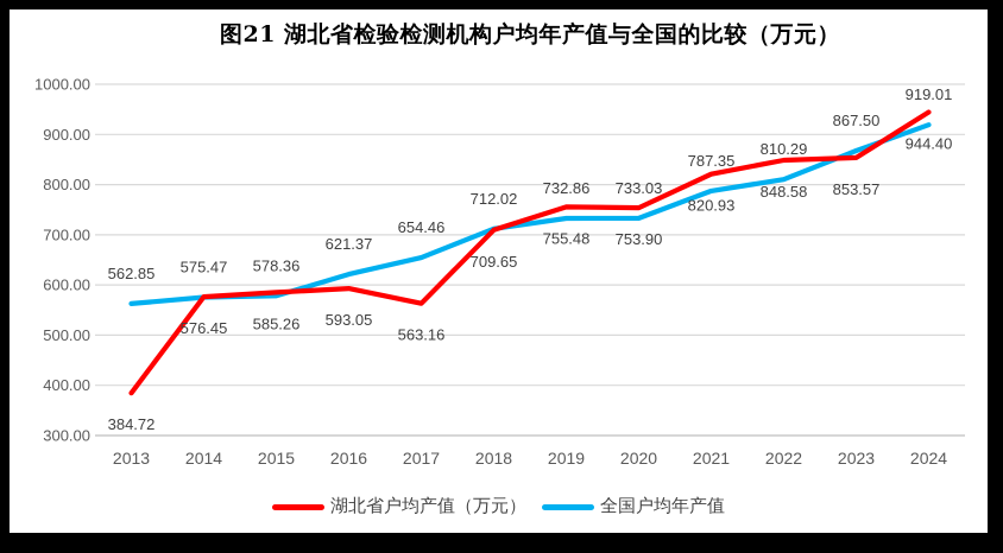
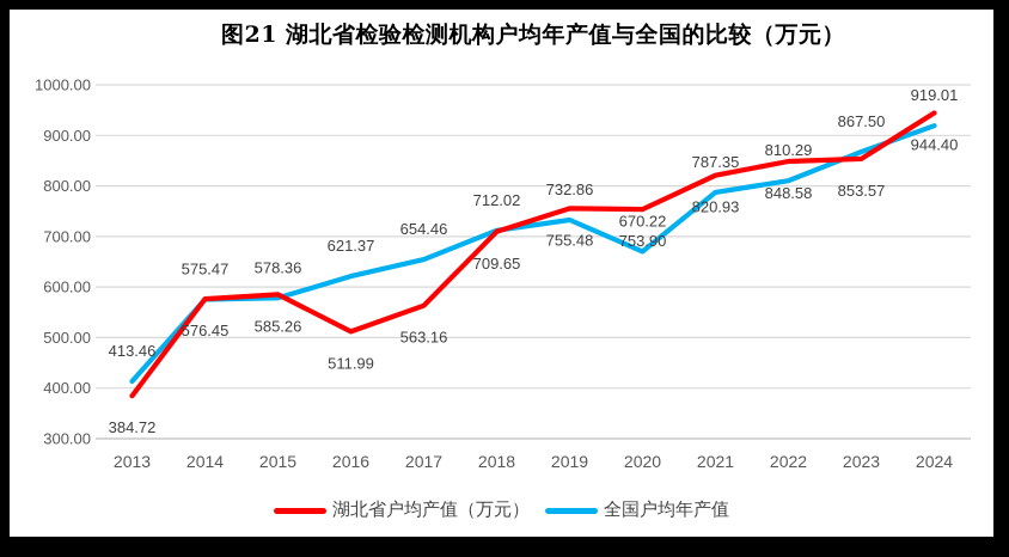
全国户均年产值/2013: 562.85 -> 413.46
湖北省户均产值（万元）/2016: 593.05 -> 511.99
全国户均年产值/2020: 733.03 -> 670.22
